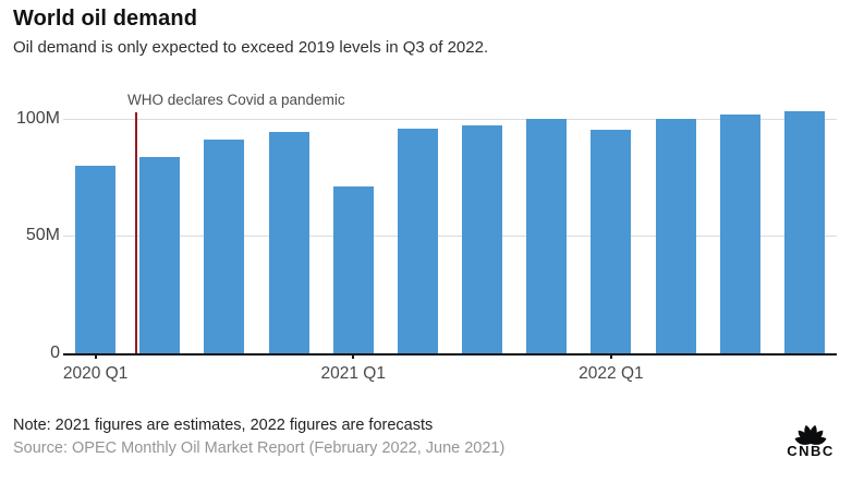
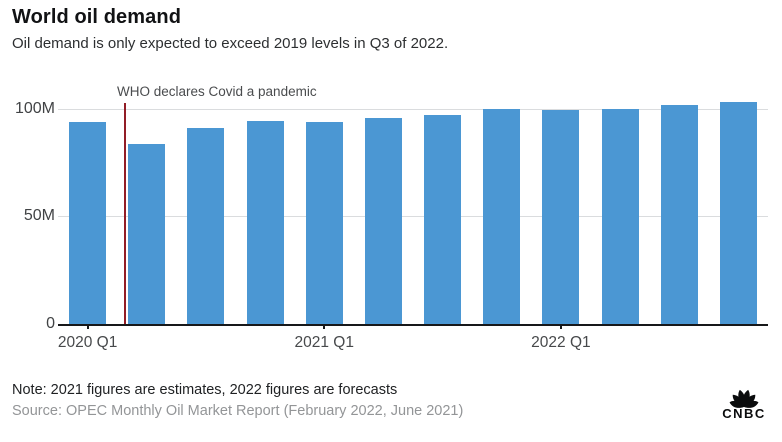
2020 Q1: 80M -> 94M
2021 Q1: 71M -> 94M
2022 Q1: 95M -> 99M
